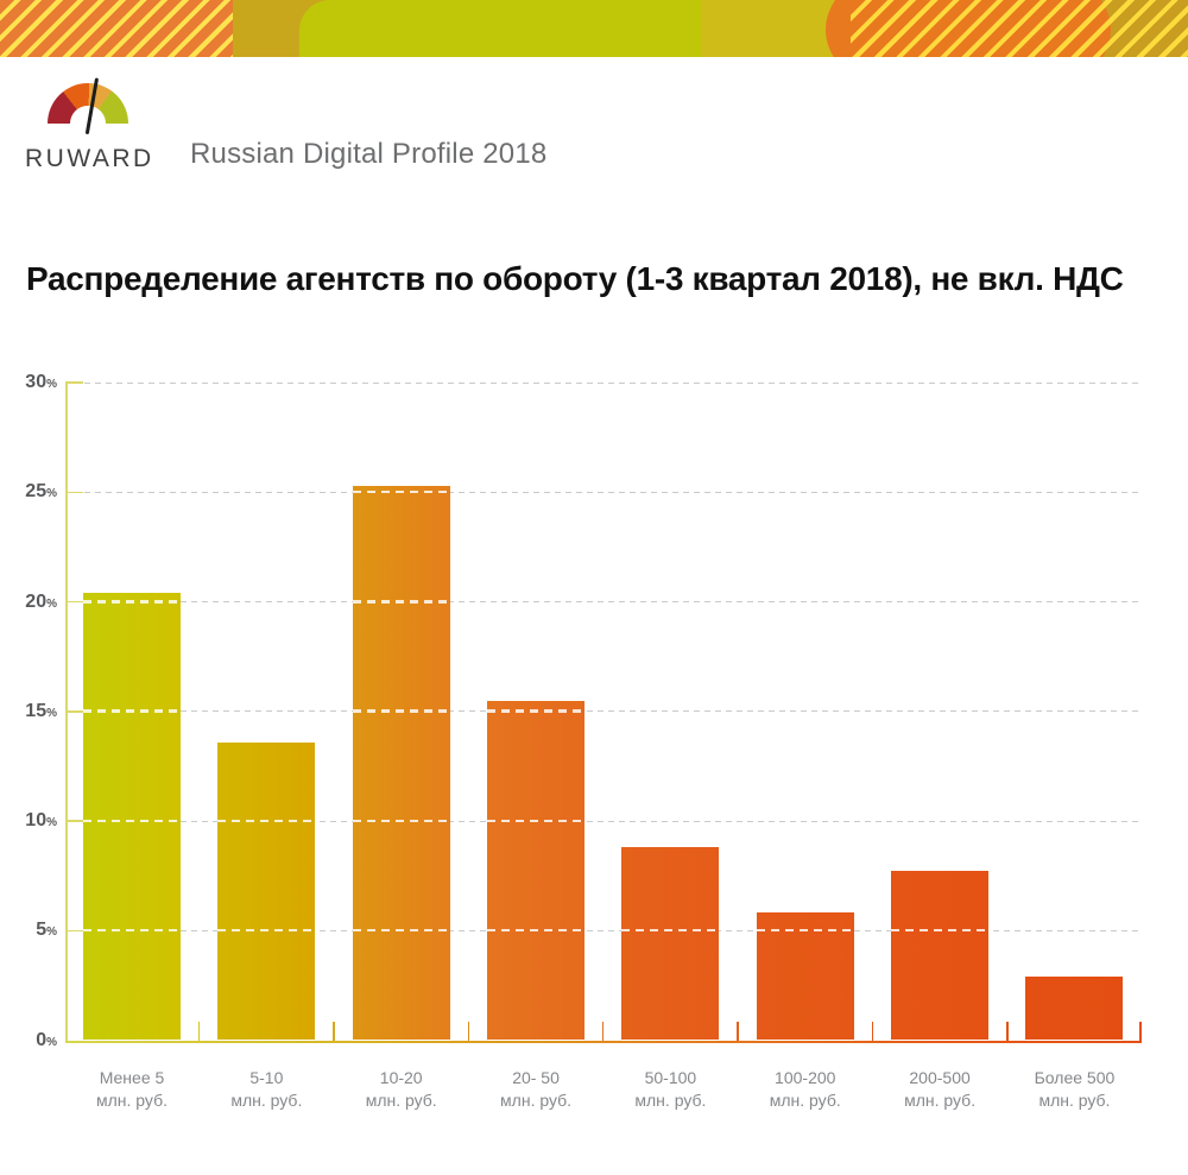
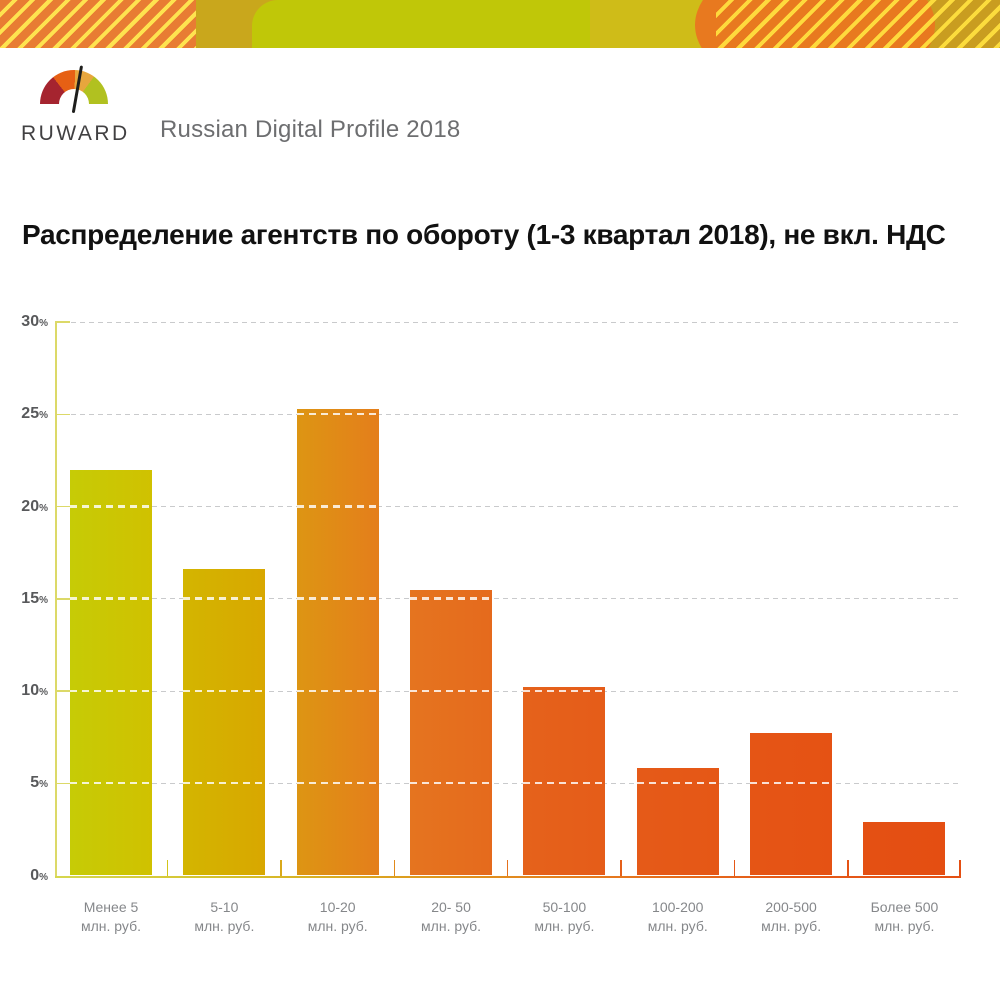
Менее 5: 20.4 -> 22.0
5-10: 13.6 -> 16.6
50-100: 8.8 -> 10.2
